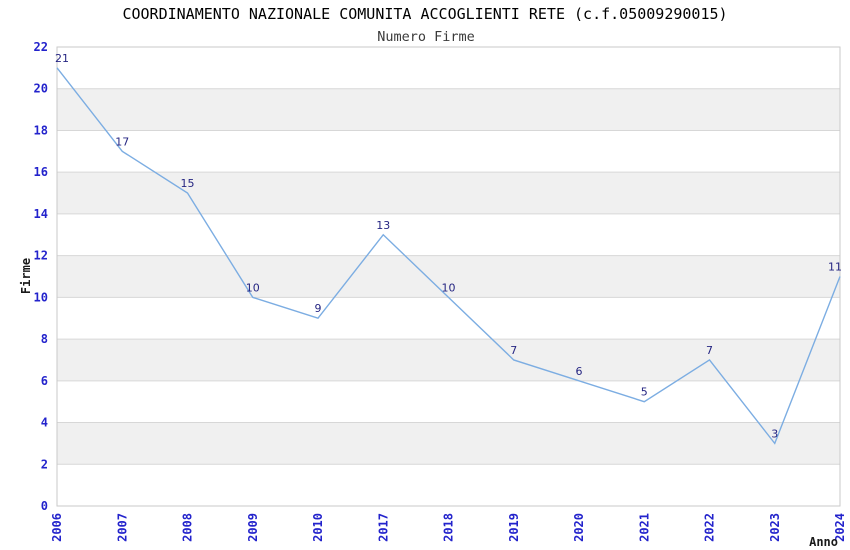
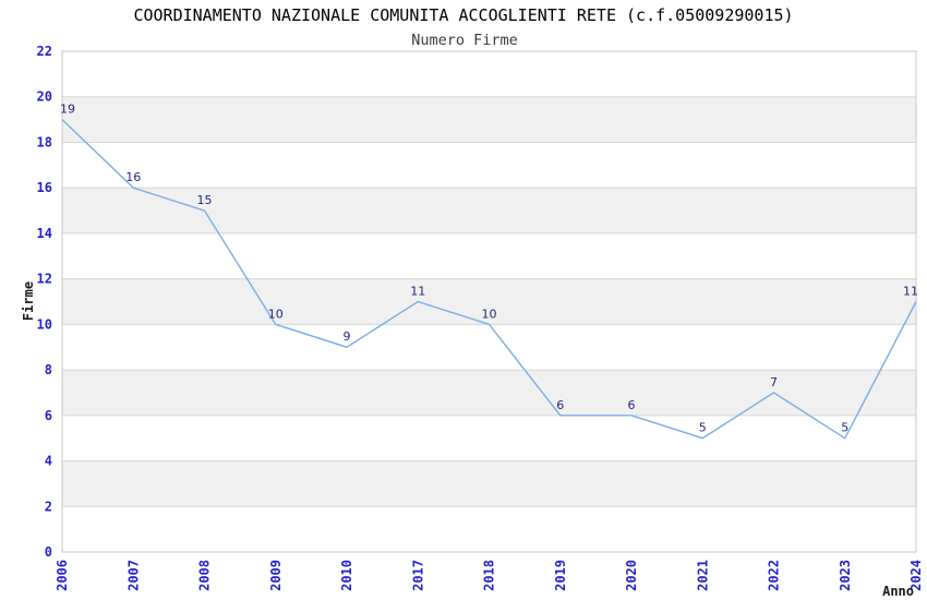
2006: 21 -> 19
2007: 17 -> 16
2017: 13 -> 11
2019: 7 -> 6
2023: 3 -> 5
